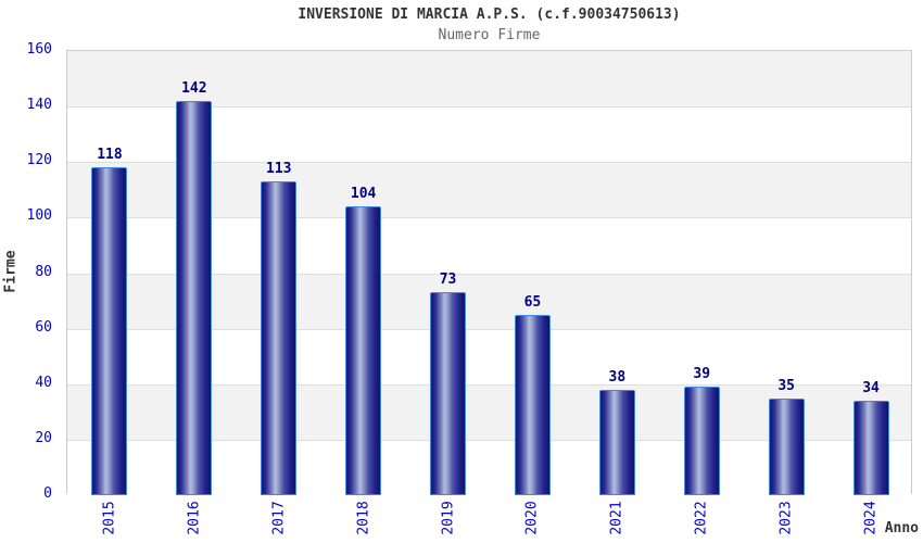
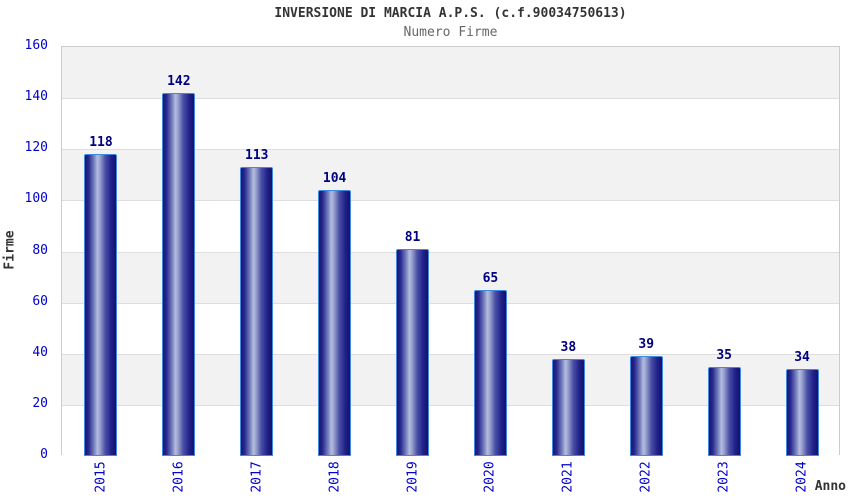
2019: 73 -> 81
